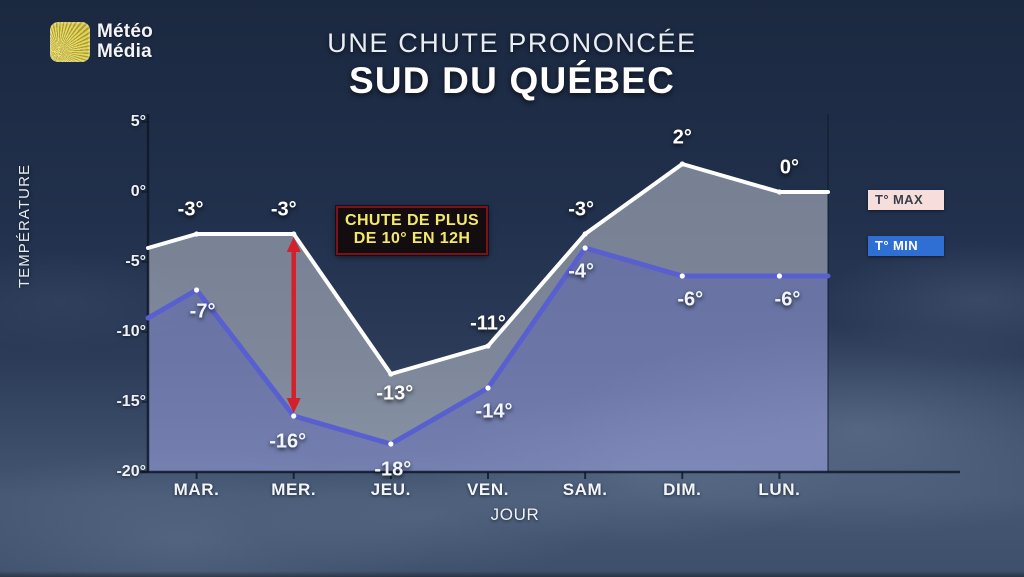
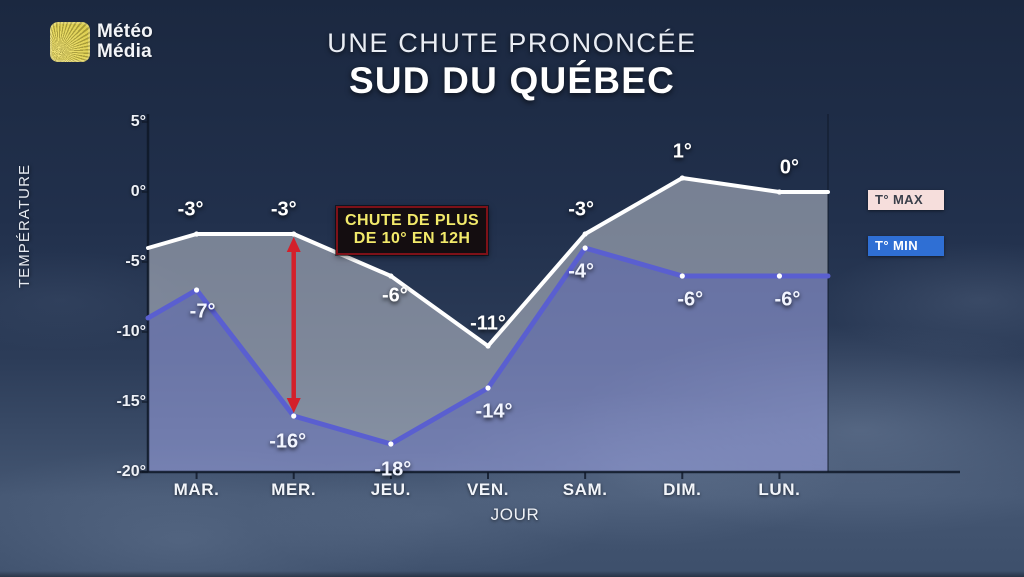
T° MAX/JEU.: -13° -> -6°
T° MAX/DIM.: 2° -> 1°
